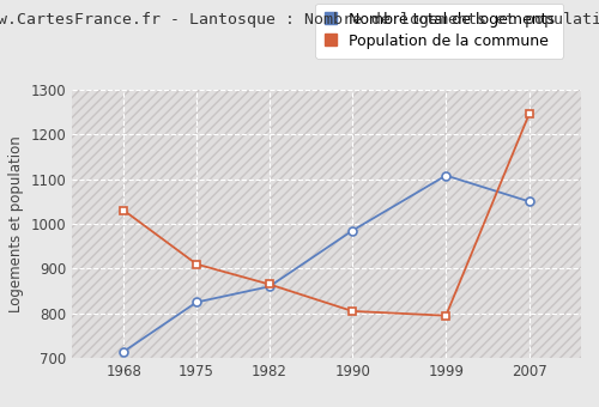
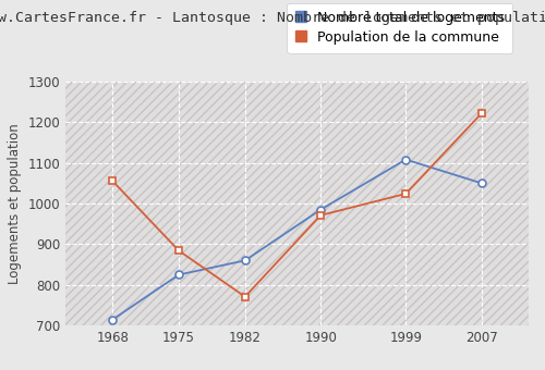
Population de la commune/1968: 1030 -> 1055
Population de la commune/1975: 910 -> 884
Population de la commune/1982: 865 -> 771
Population de la commune/1990: 805 -> 971
Population de la commune/1999: 795 -> 1024
Population de la commune/2007: 1245 -> 1221
